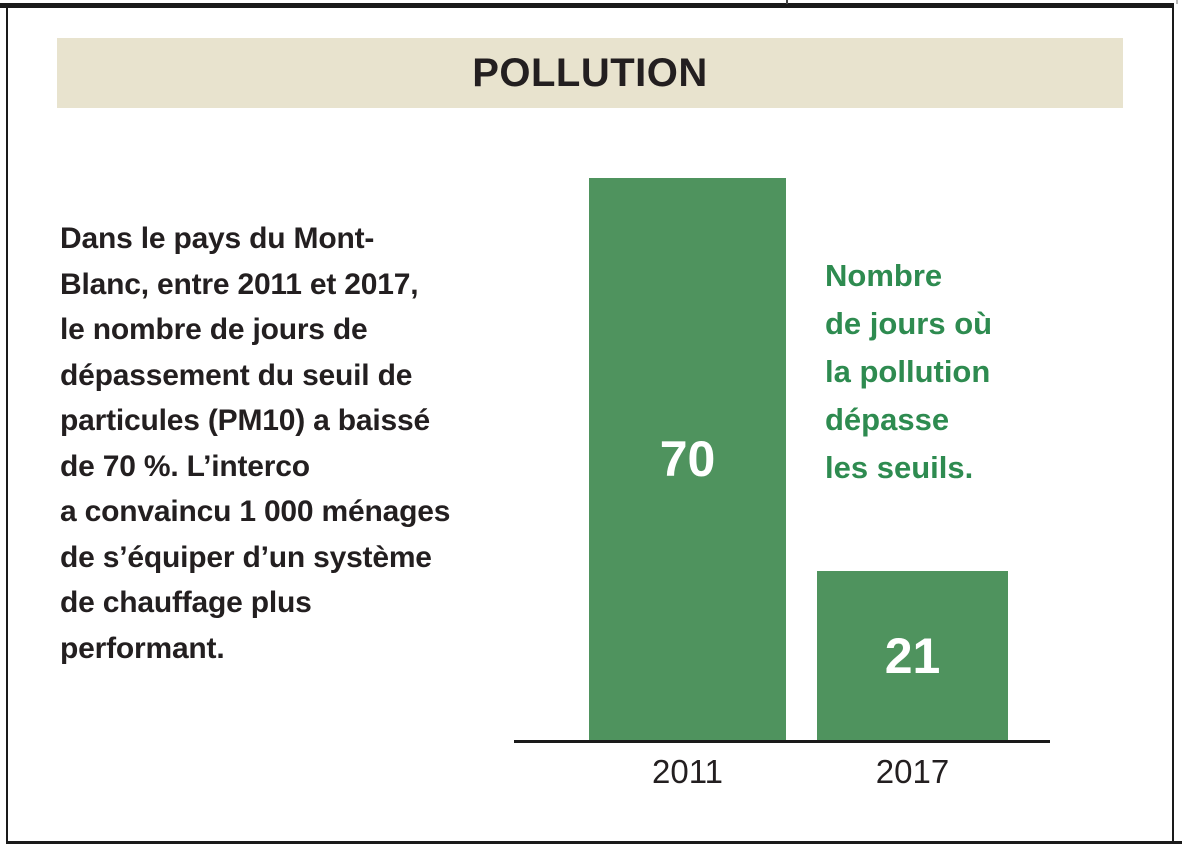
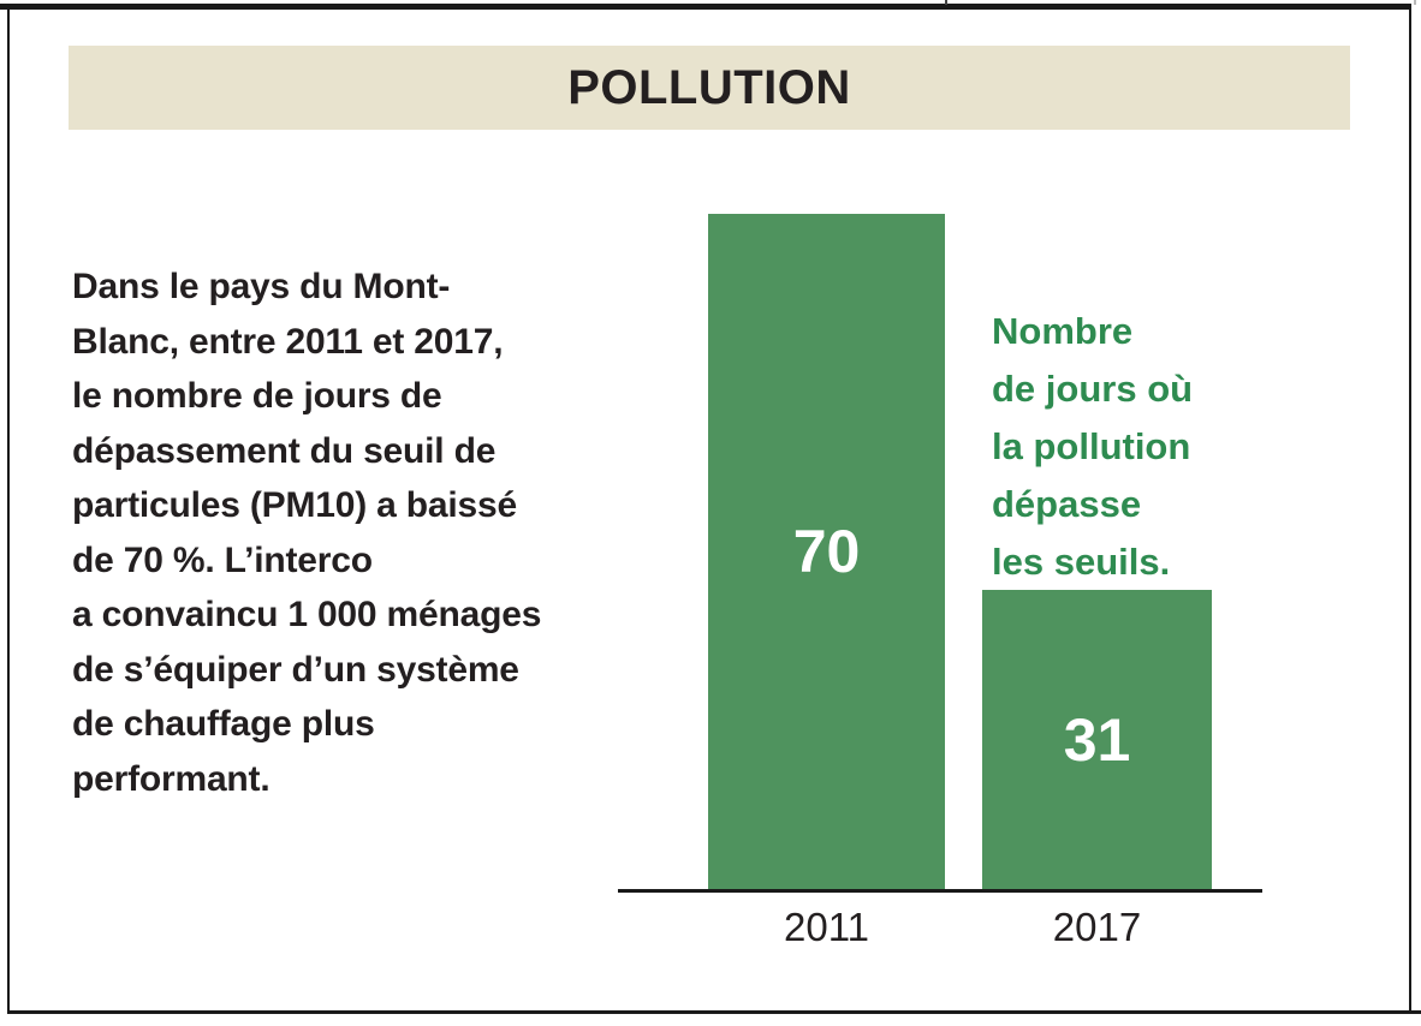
2017: 21 -> 31
